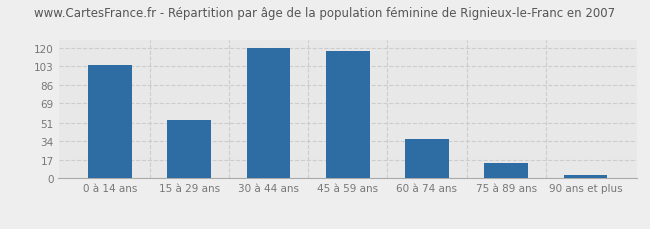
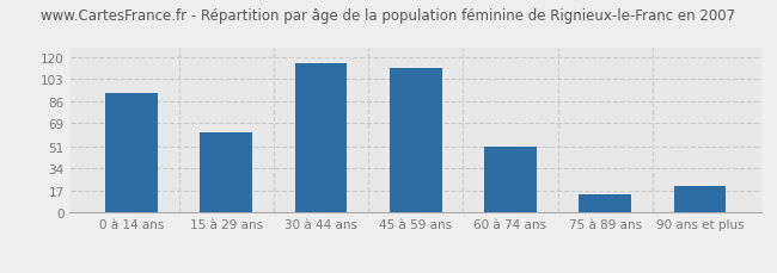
0 à 14 ans: 104 -> 92
15 à 29 ans: 54 -> 62
30 à 44 ans: 120 -> 115
45 à 59 ans: 117 -> 112
60 à 74 ans: 36 -> 51
90 ans et plus: 3 -> 21
